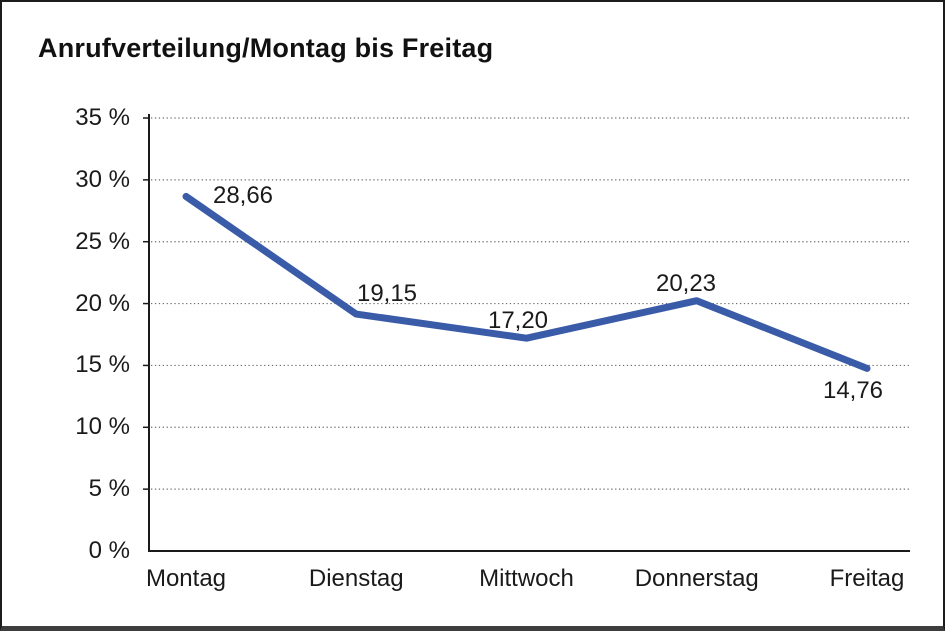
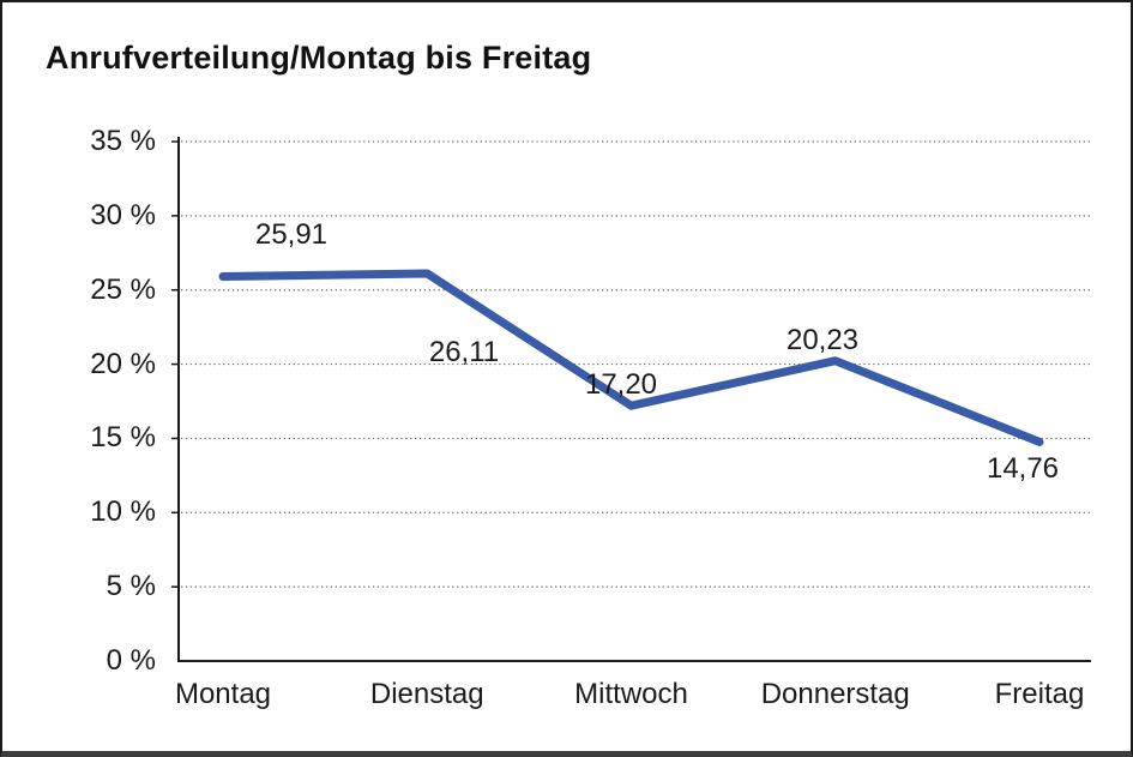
Montag: 28,66 -> 25,91
Dienstag: 19,15 -> 26,11
